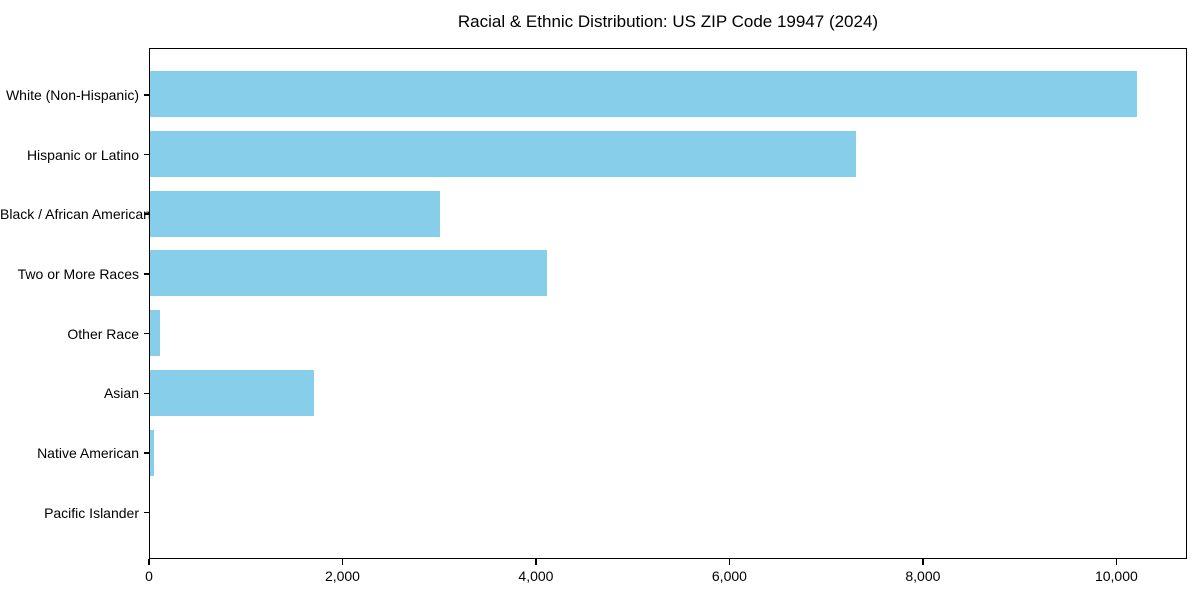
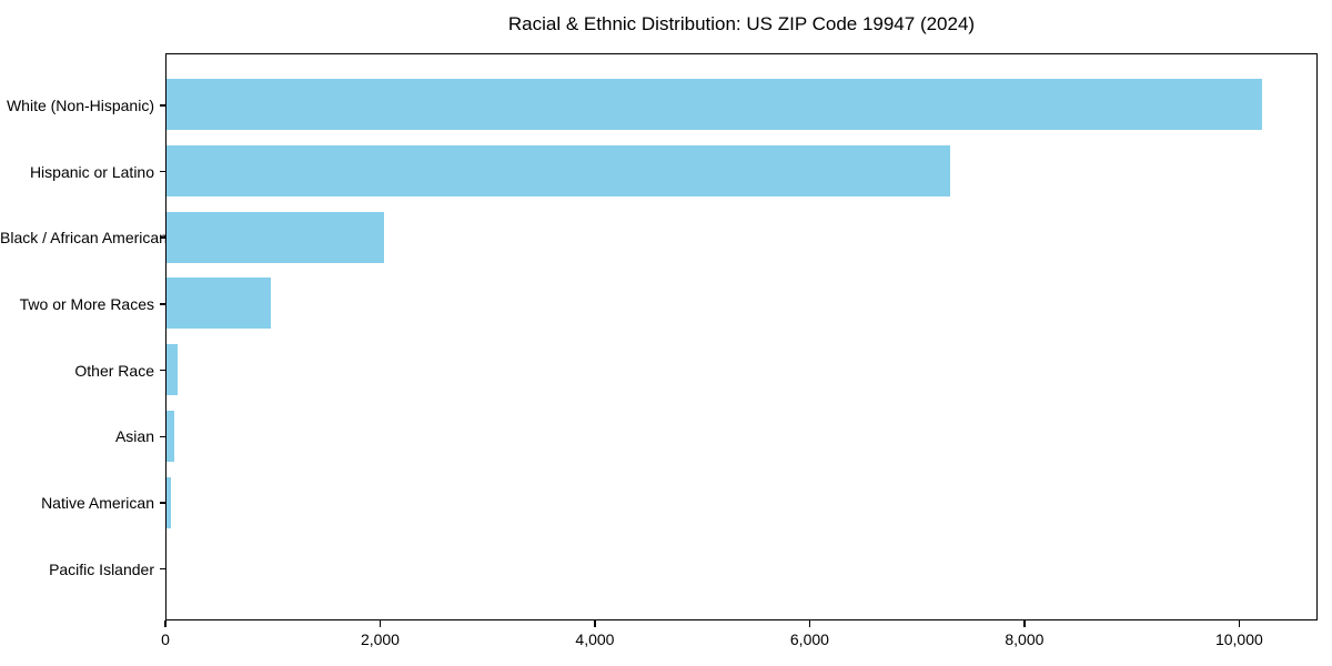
Black / African American: 3000 -> 2000
Two or More Races: 4100 -> 1000
Asian: 1700 -> 100
